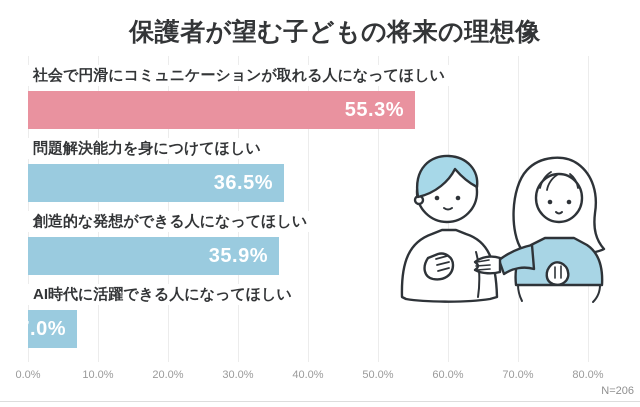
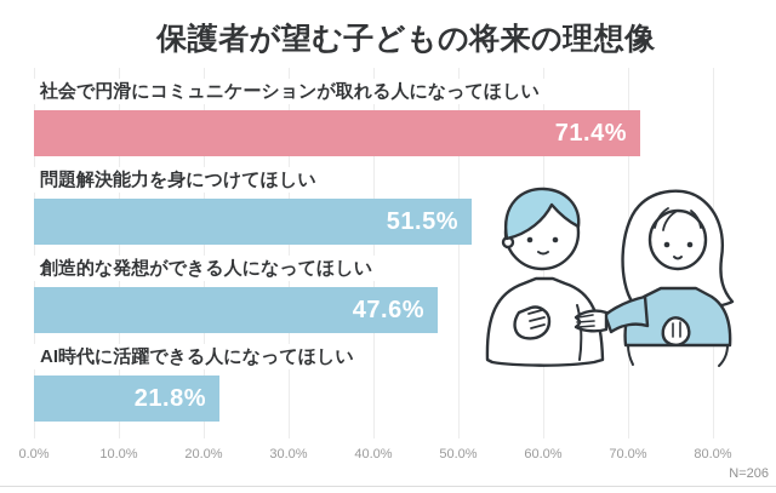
社会で円滑にコミュニケーションが取れる人になってほしい: 55.3% -> 71.4%
問題解決能力を身につけてほしい: 36.5% -> 51.5%
創造的な発想ができる人になってほしい: 35.9% -> 47.6%
AI時代に活躍できる人になってほしい: 7.0% -> 21.8%
